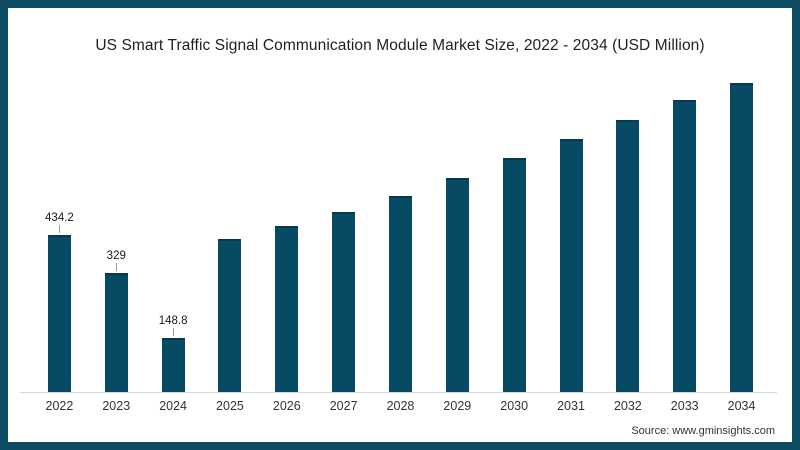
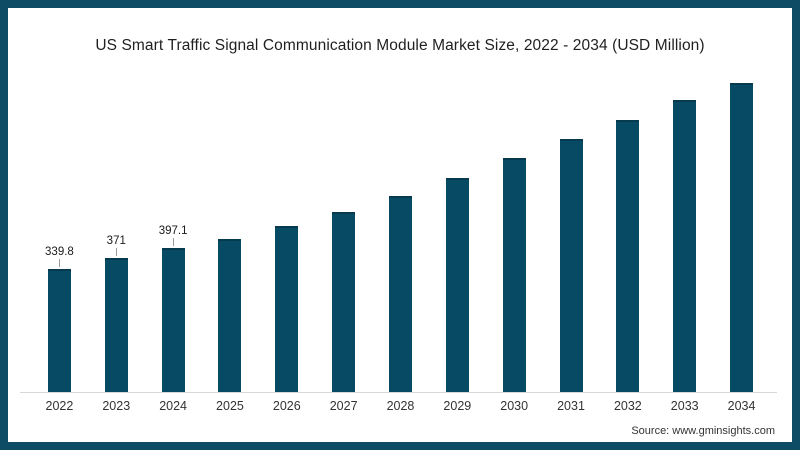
2022: 434.2 -> 339.8
2023: 329 -> 371
2024: 148.8 -> 397.1
